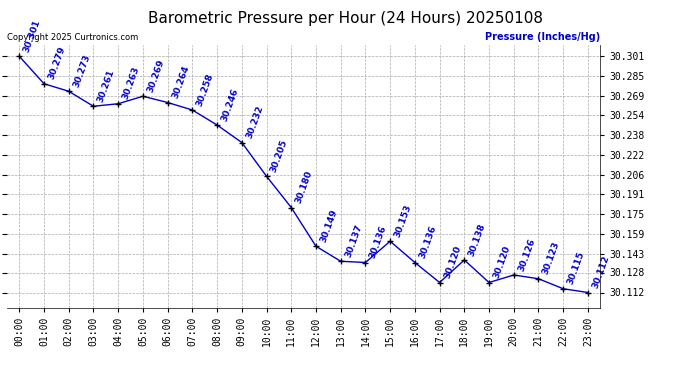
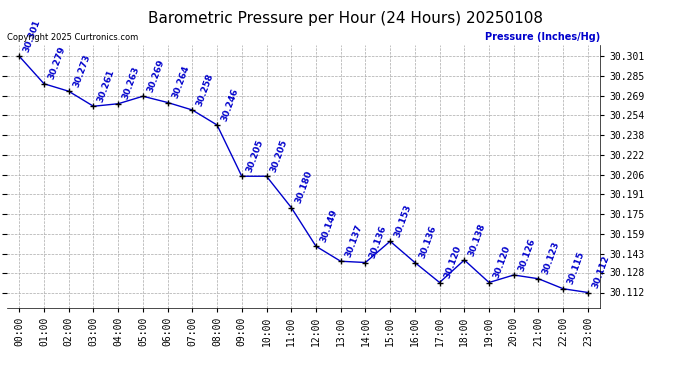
09:00: 30.232 -> 30.205
